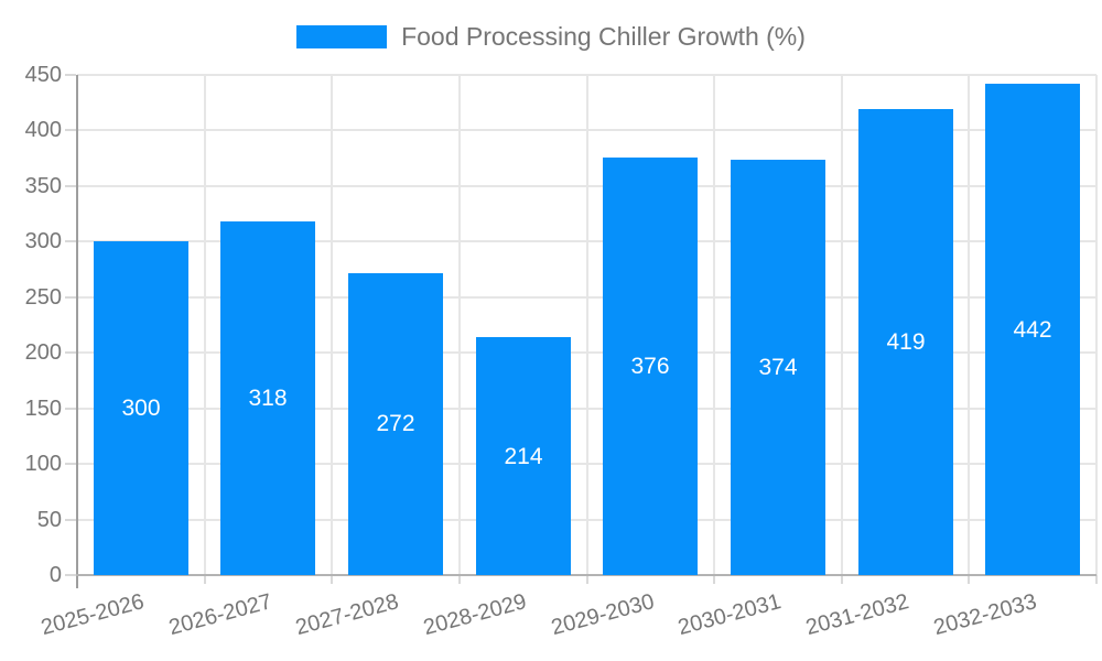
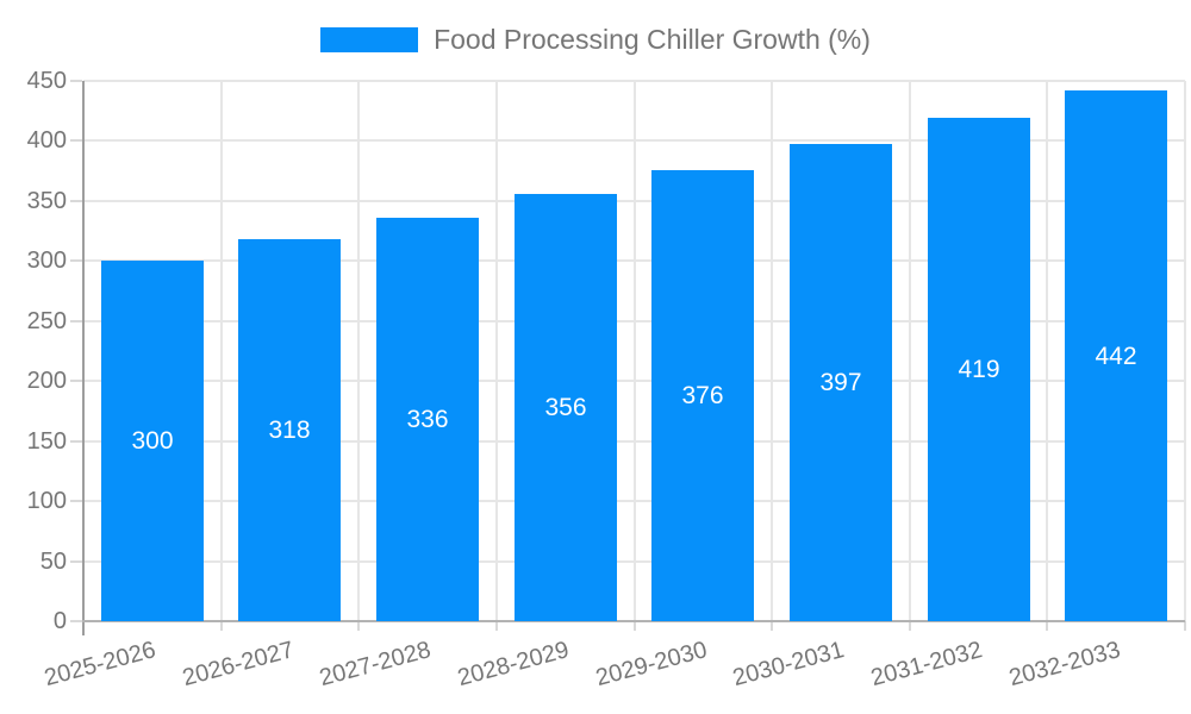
2027-2028: 272 -> 336
2028-2029: 214 -> 356
2030-2031: 374 -> 397
